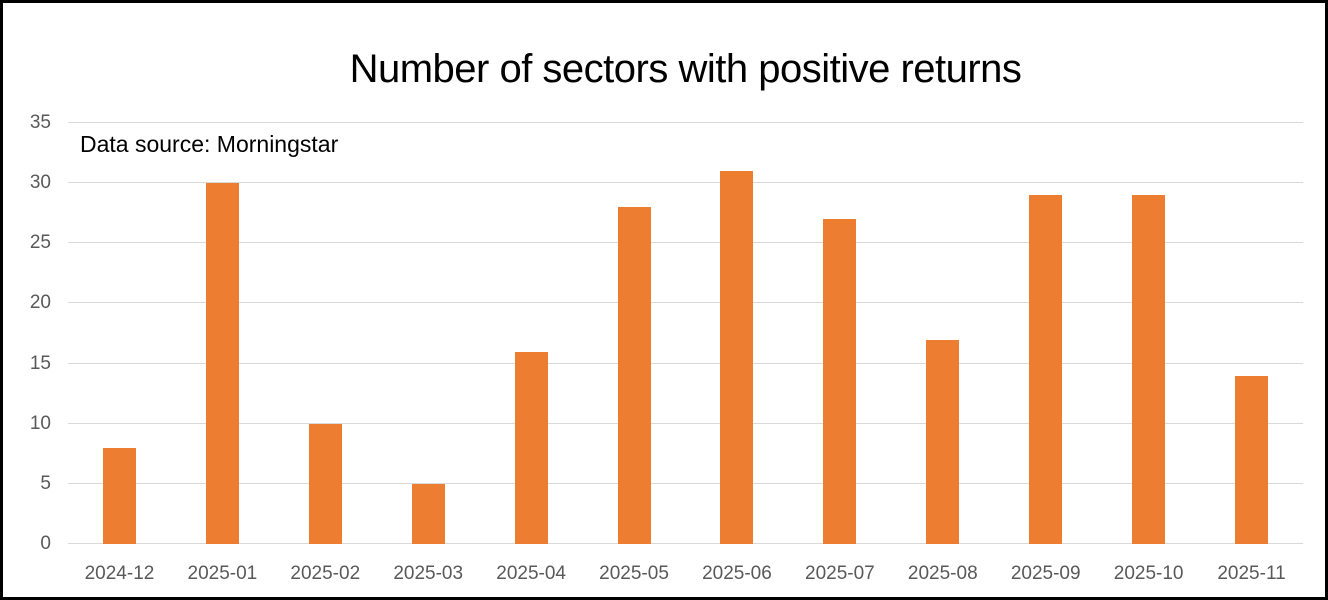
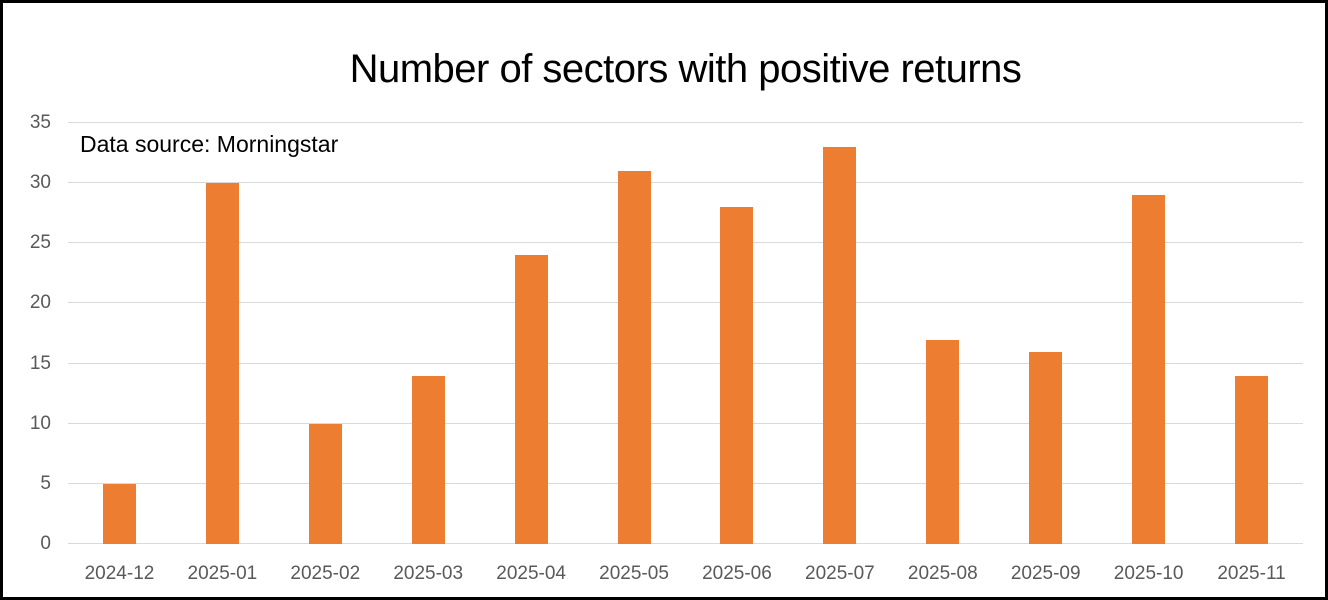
2024-12: 8 -> 5
2025-03: 5 -> 14
2025-04: 16 -> 24
2025-05: 28 -> 31
2025-06: 31 -> 28
2025-07: 27 -> 33
2025-09: 29 -> 16
